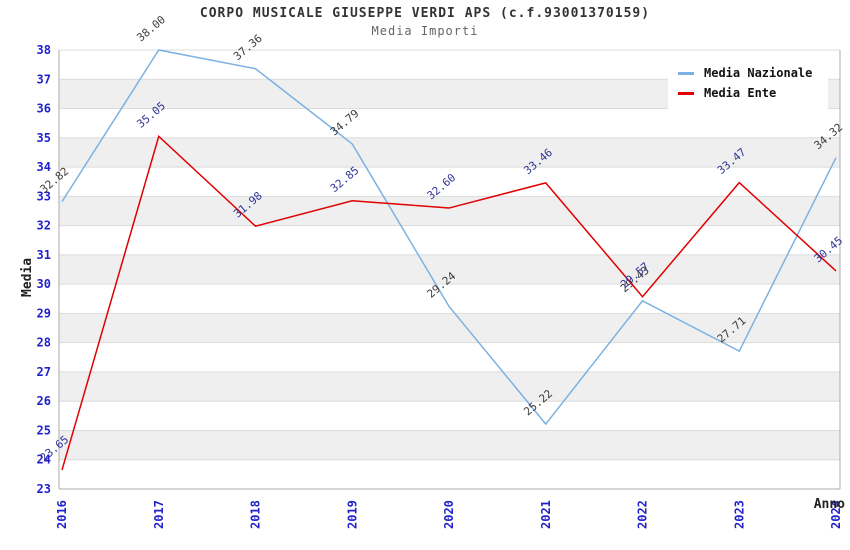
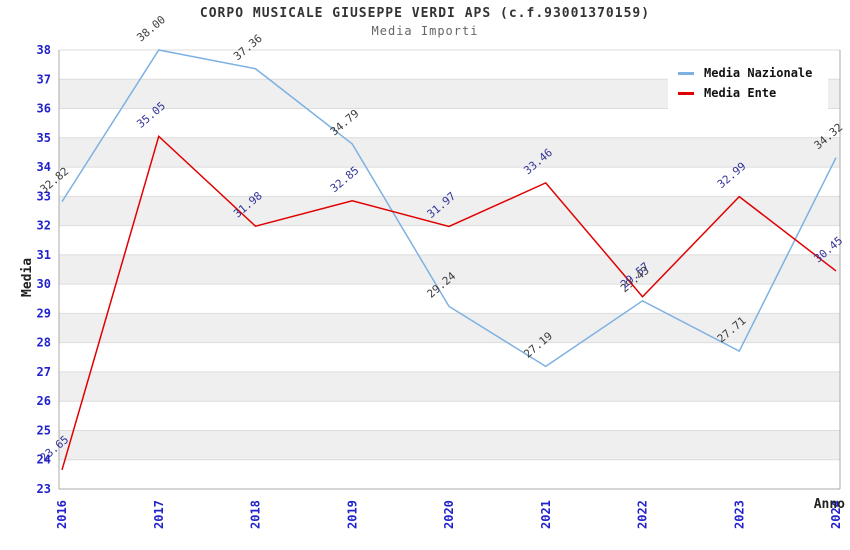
Media Ente/2020: 32.60 -> 31.97
Media Nazionale/2021: 25.22 -> 27.19
Media Ente/2023: 33.47 -> 32.99
